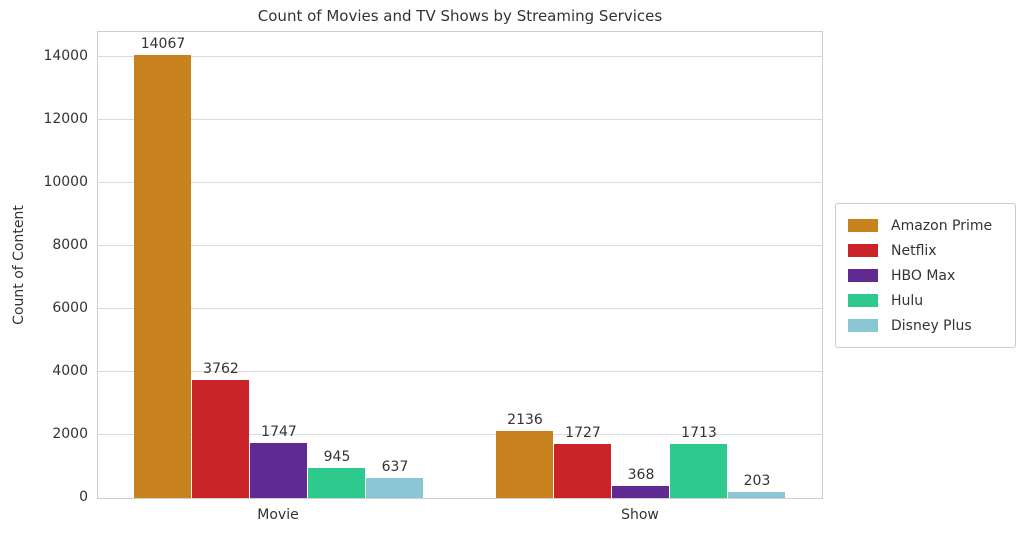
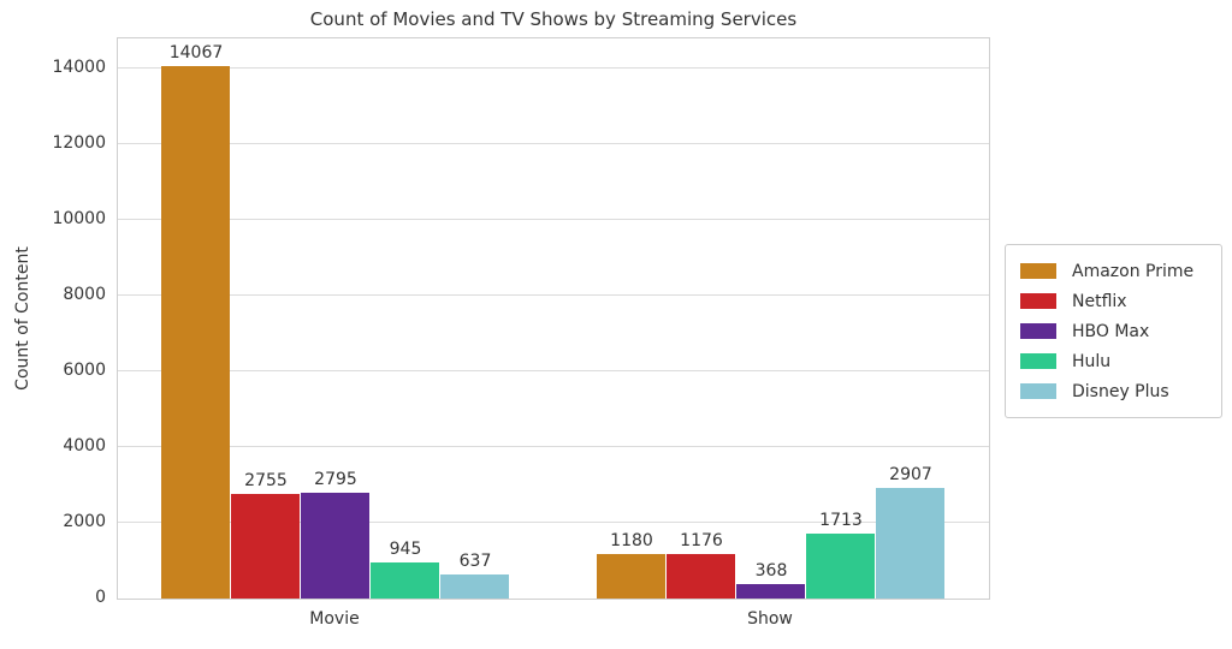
Netflix/Movie: 3762 -> 2755
HBO Max/Movie: 1747 -> 2795
Amazon Prime/Show: 2136 -> 1180
Netflix/Show: 1727 -> 1176
Disney Plus/Show: 203 -> 2907
